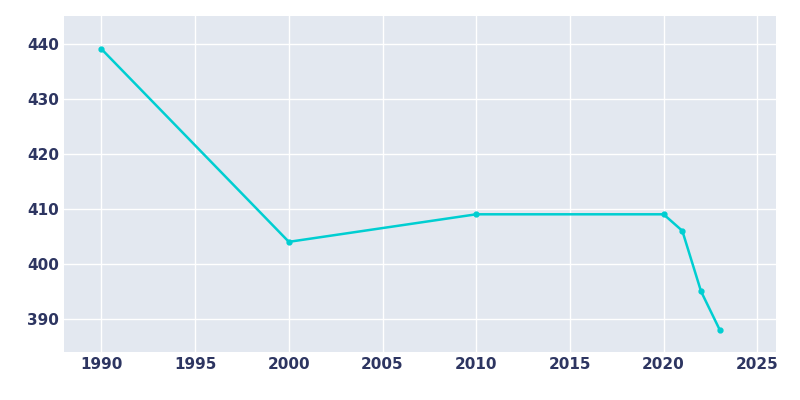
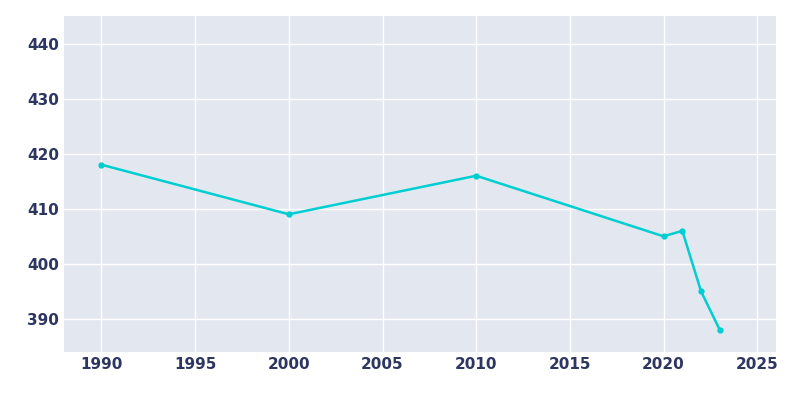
1990: 439 -> 418
2000: 404 -> 409
2010: 409 -> 416
2020: 409 -> 405
